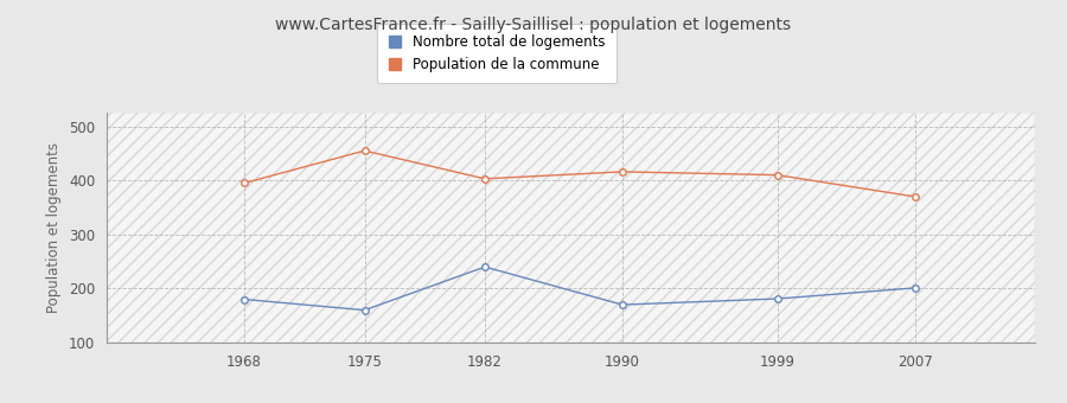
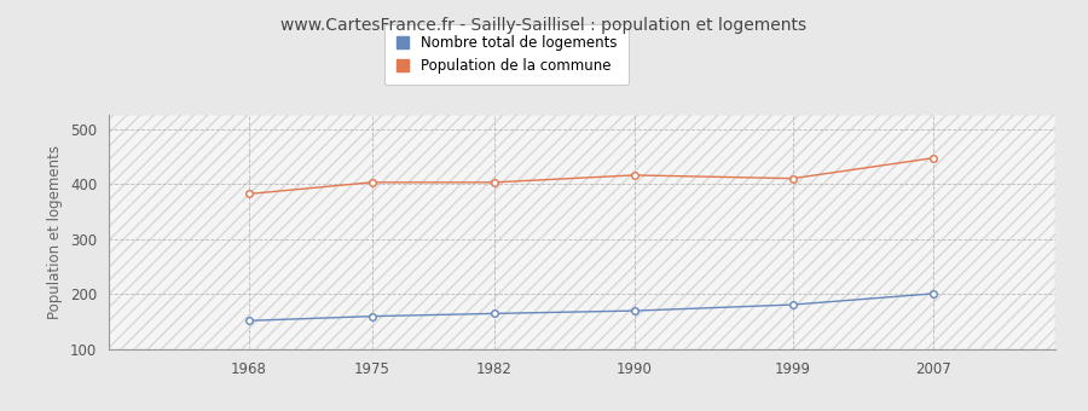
Nombre total de logements/1968: 180 -> 152
Population de la commune/1968: 395 -> 382
Population de la commune/1975: 455 -> 403
Nombre total de logements/1982: 240 -> 165
Population de la commune/2007: 370 -> 447
